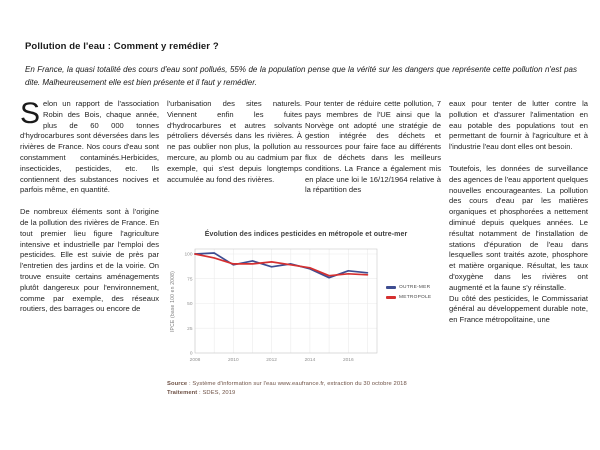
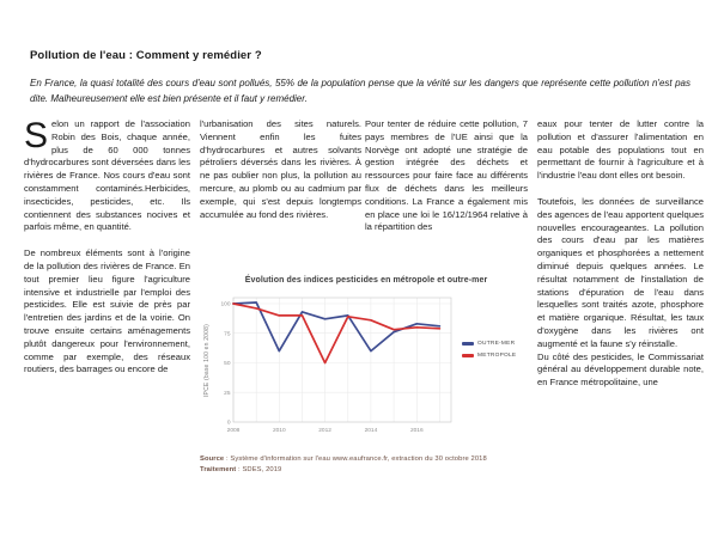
OUTRE-MER/2010: 90 -> 60
METROPOLE/2012: 90 -> 50
OUTRE-MER/2014: 80 -> 60
